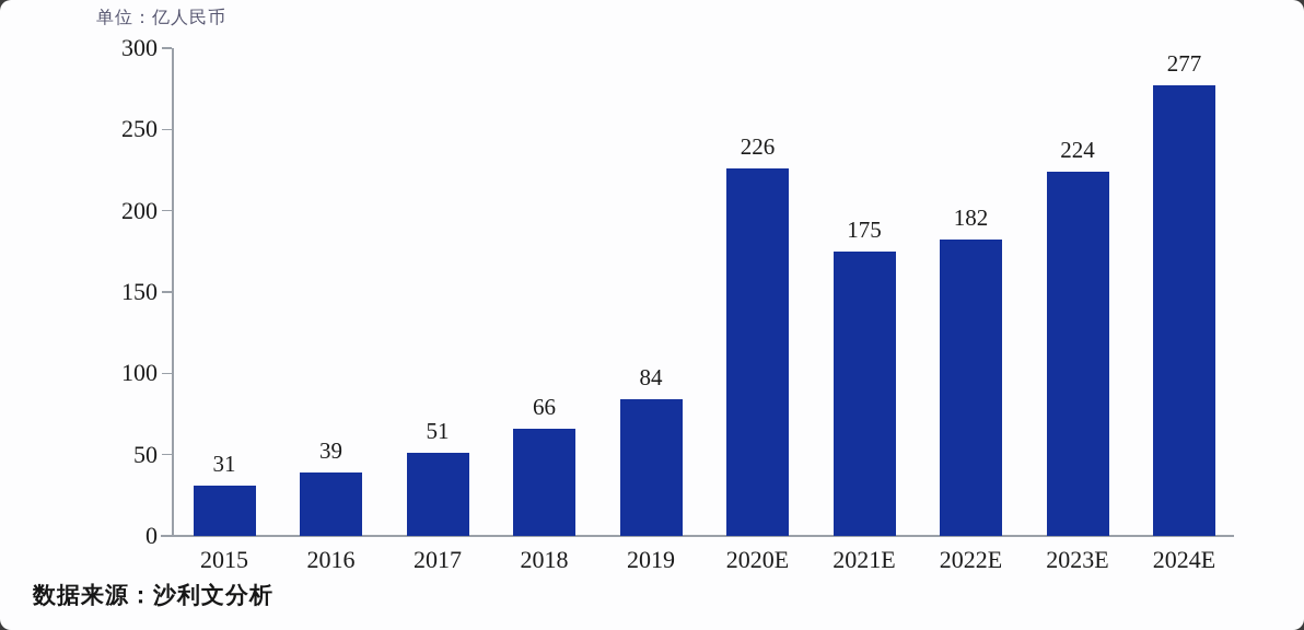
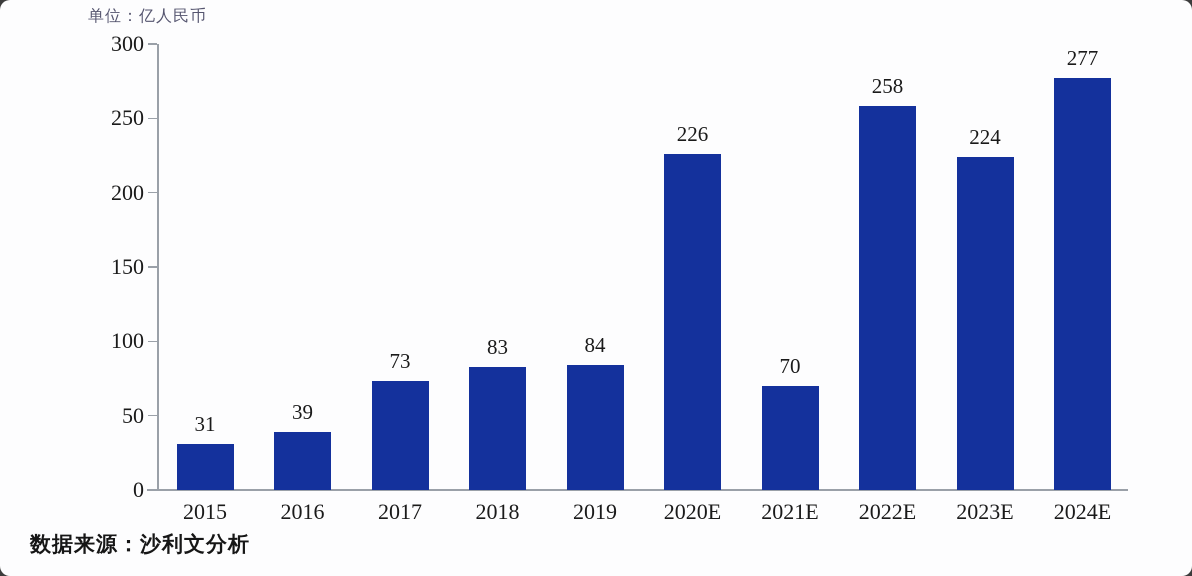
2017: 51 -> 73
2018: 66 -> 83
2021E: 175 -> 70
2022E: 182 -> 258
